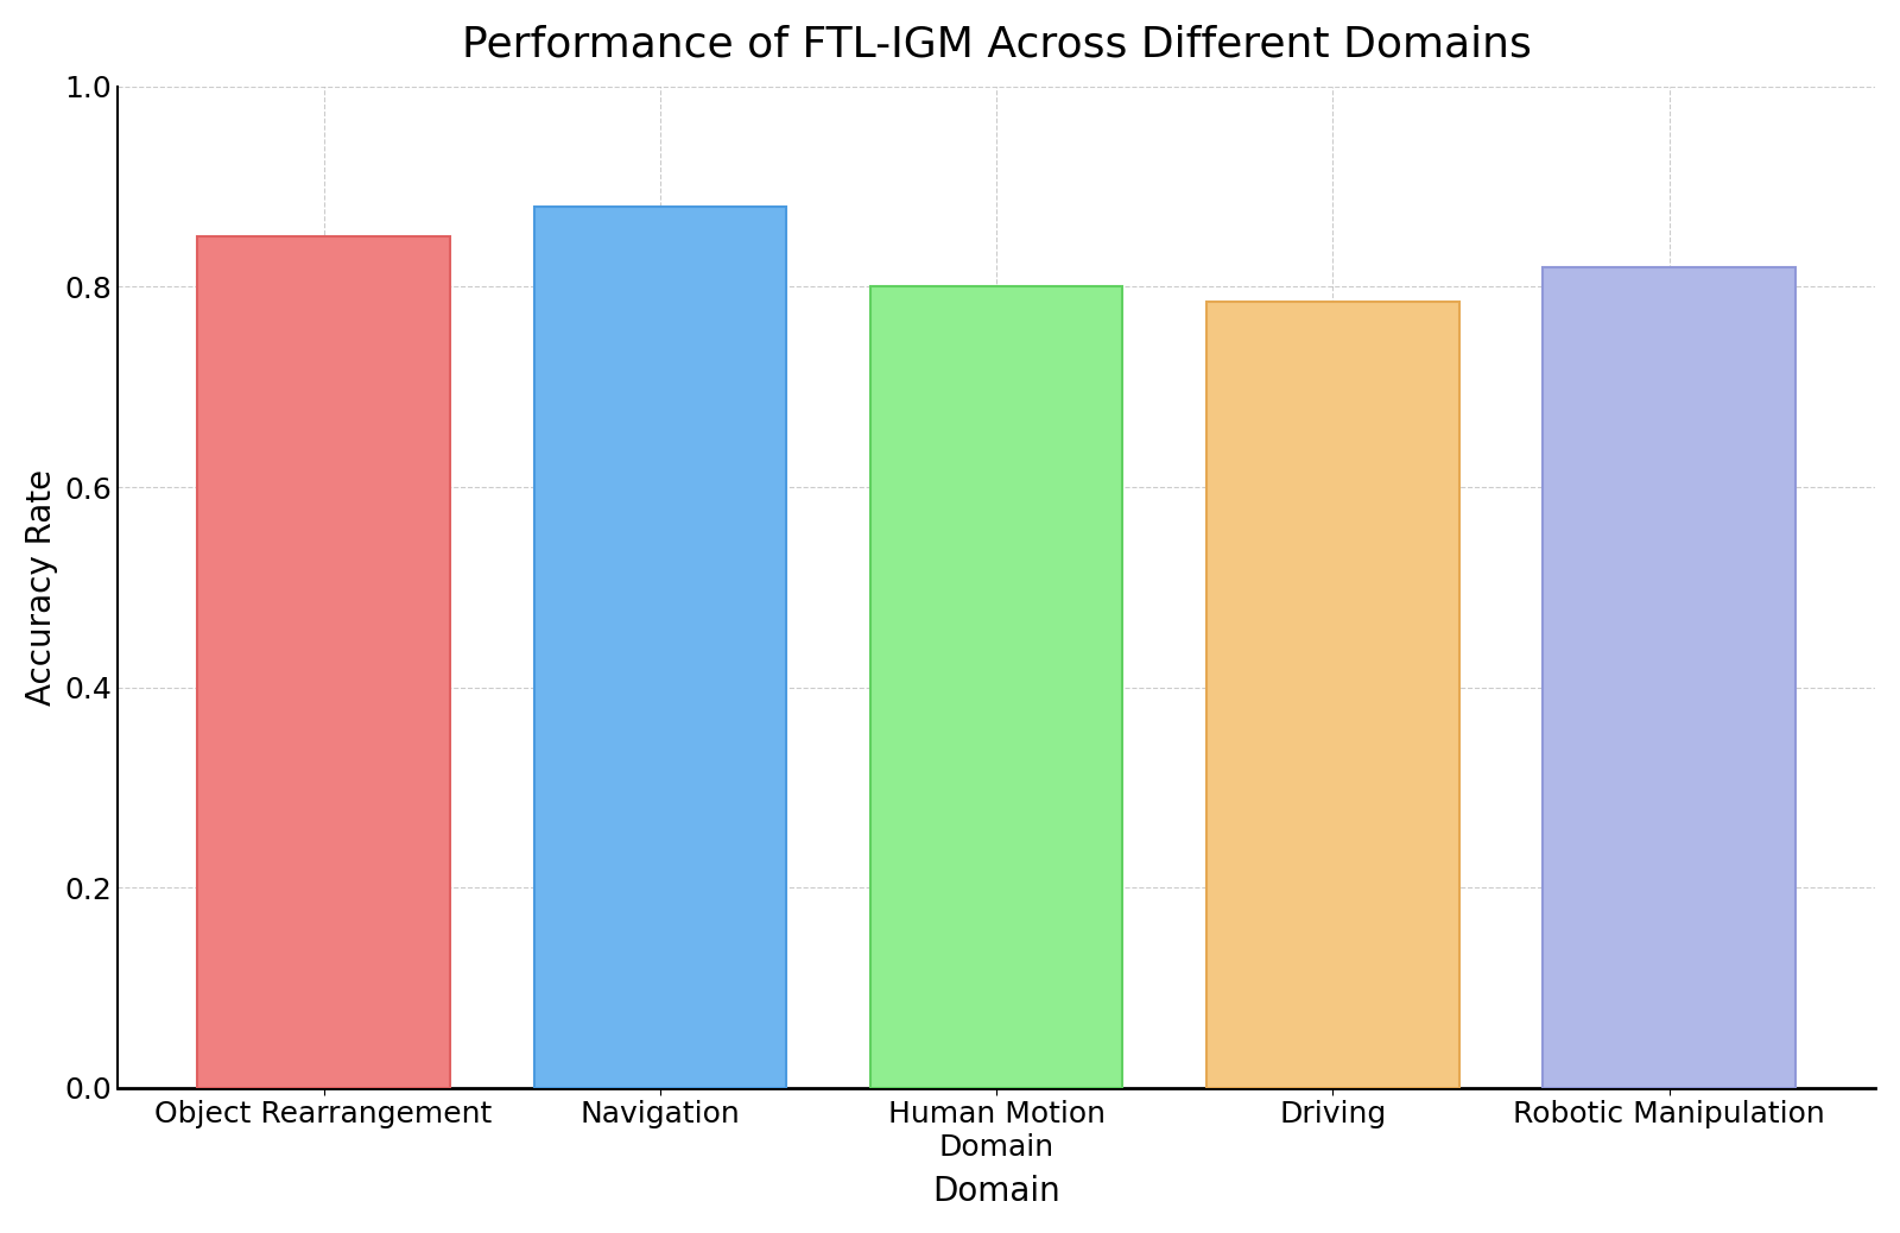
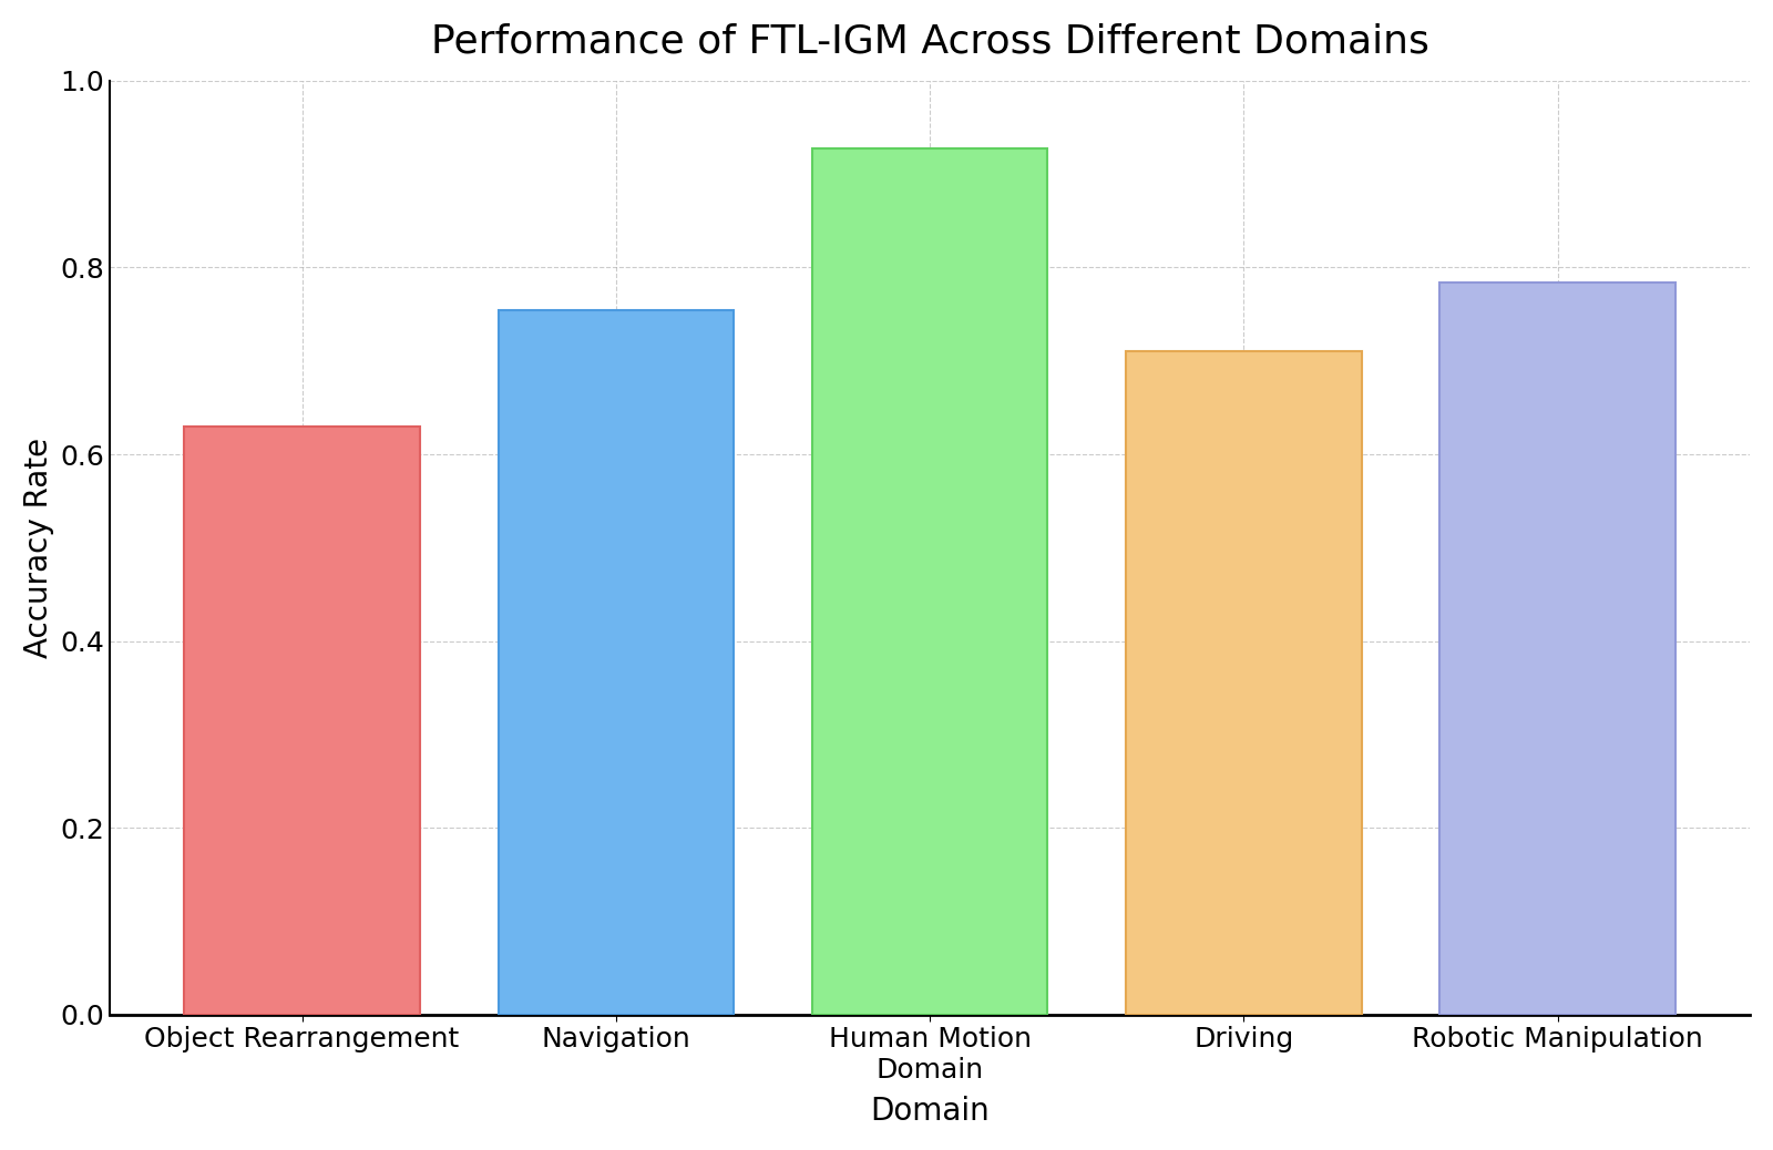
Object Rearrangement: 0.850 -> 0.630
Navigation: 0.880 -> 0.754
Human Motion Domain: 0.800 -> 0.928
Driving: 0.785 -> 0.710
Robotic Manipulation: 0.820 -> 0.784
